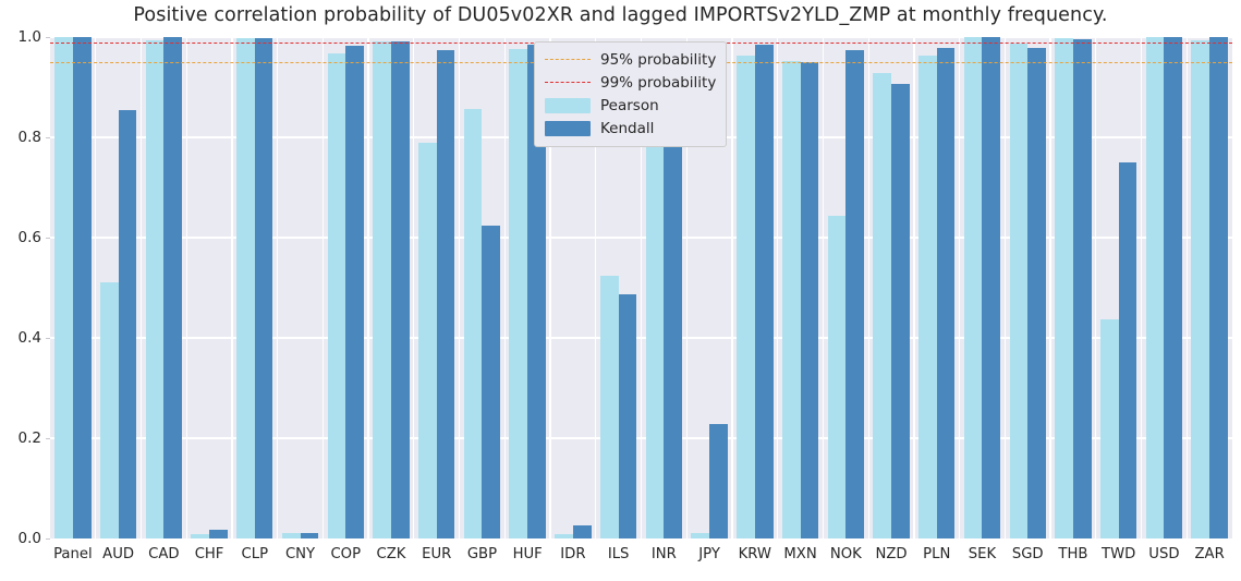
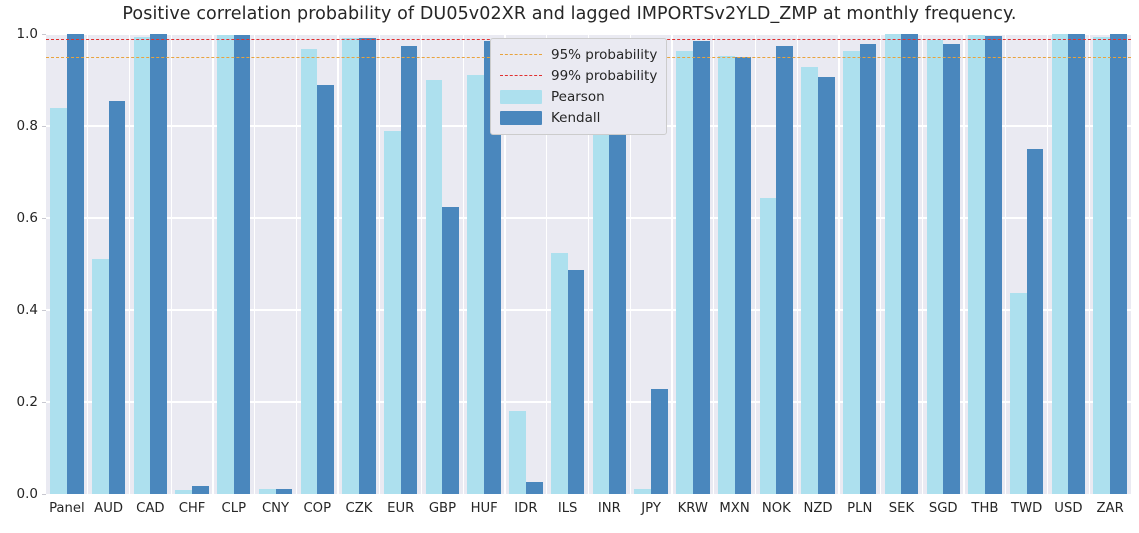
Pearson/Panel: 1.00 -> 0.84
Kendall/COP: 0.98 -> 0.89
Pearson/GBP: 0.86 -> 0.90
Pearson/HUF: 0.98 -> 0.91
Pearson/IDR: 0.01 -> 0.18
